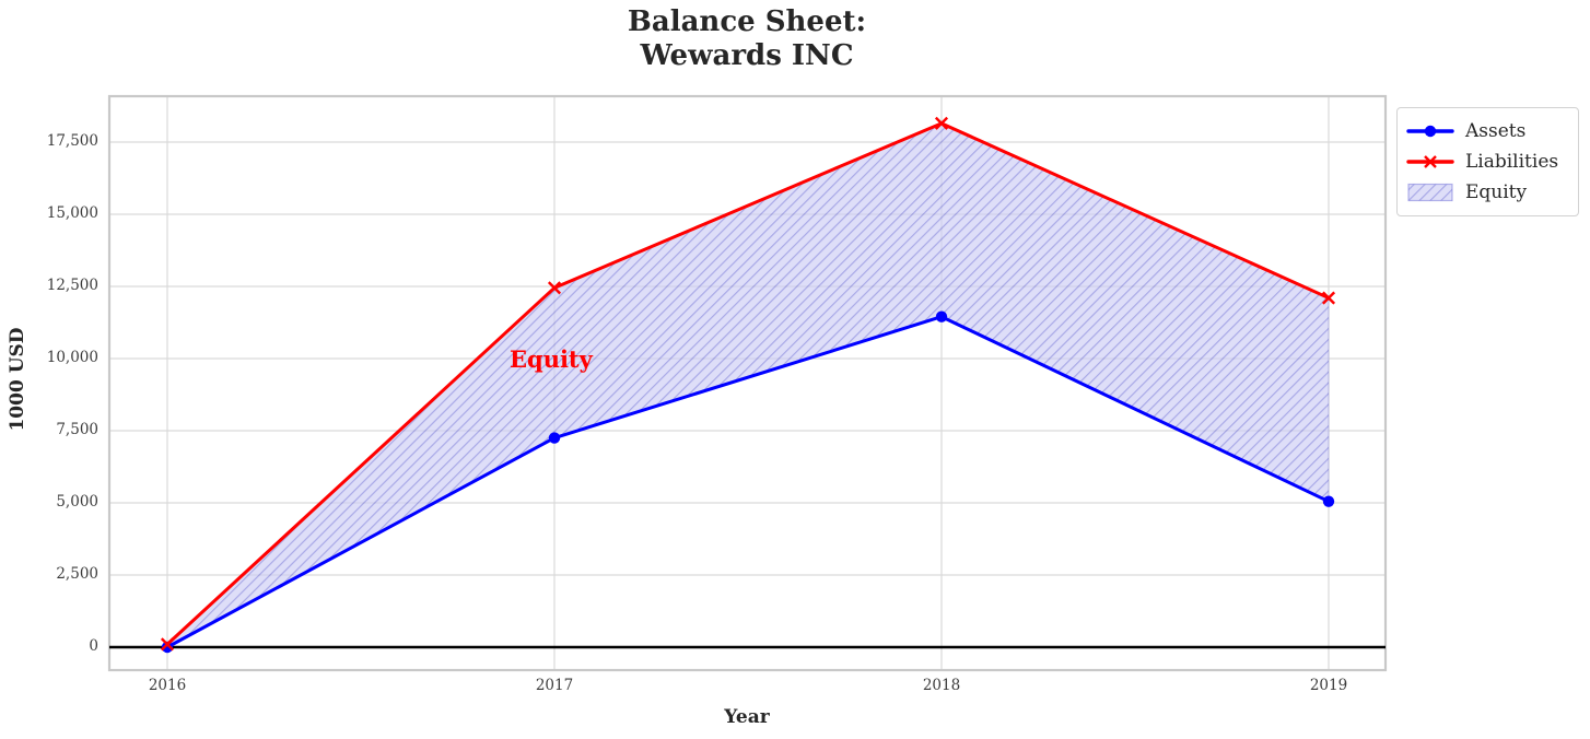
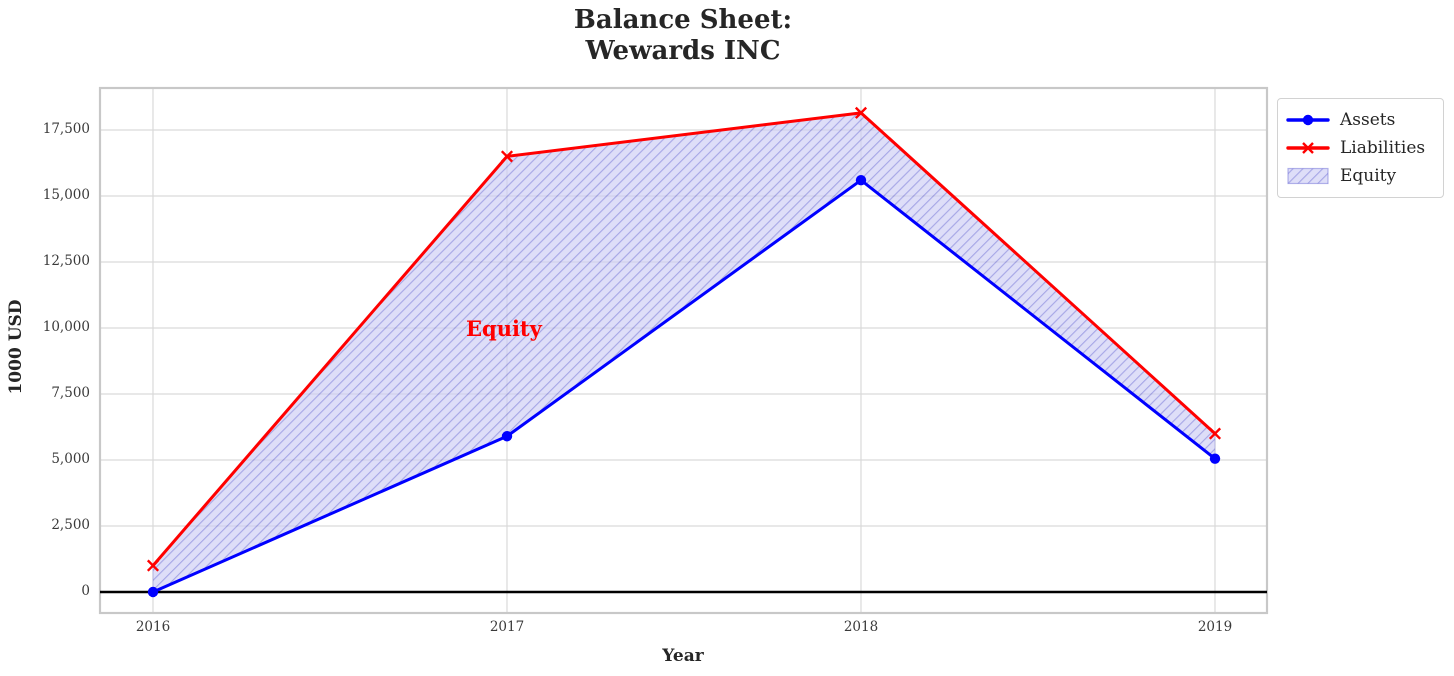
Liabilities/2016: 100 -> 1000
Assets/2017: 7200 -> 5900
Liabilities/2017: 12400 -> 16500
Assets/2018: 11400 -> 15600
Liabilities/2019: 12100 -> 6000
